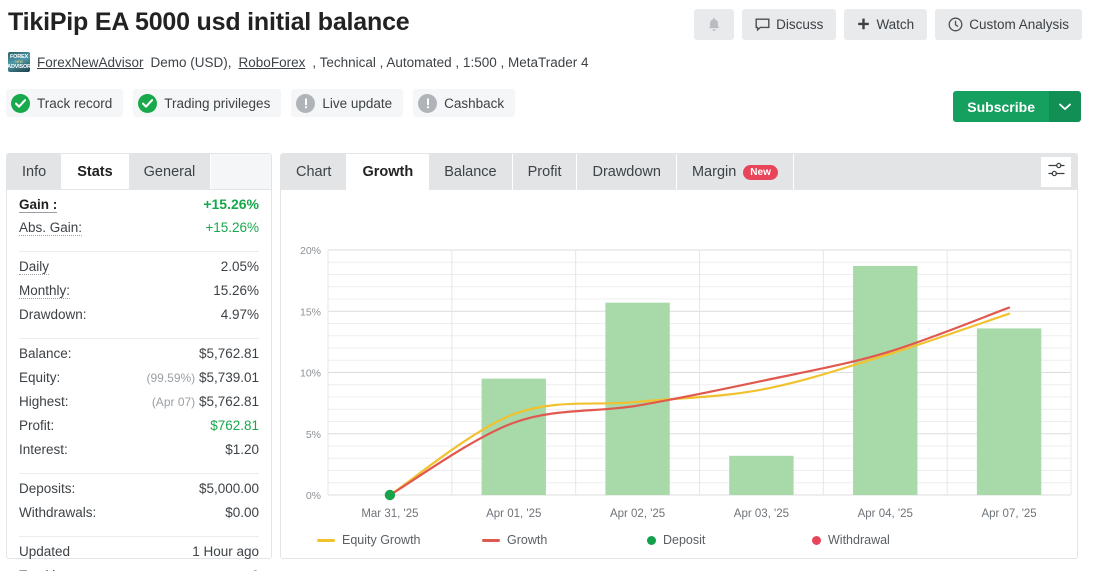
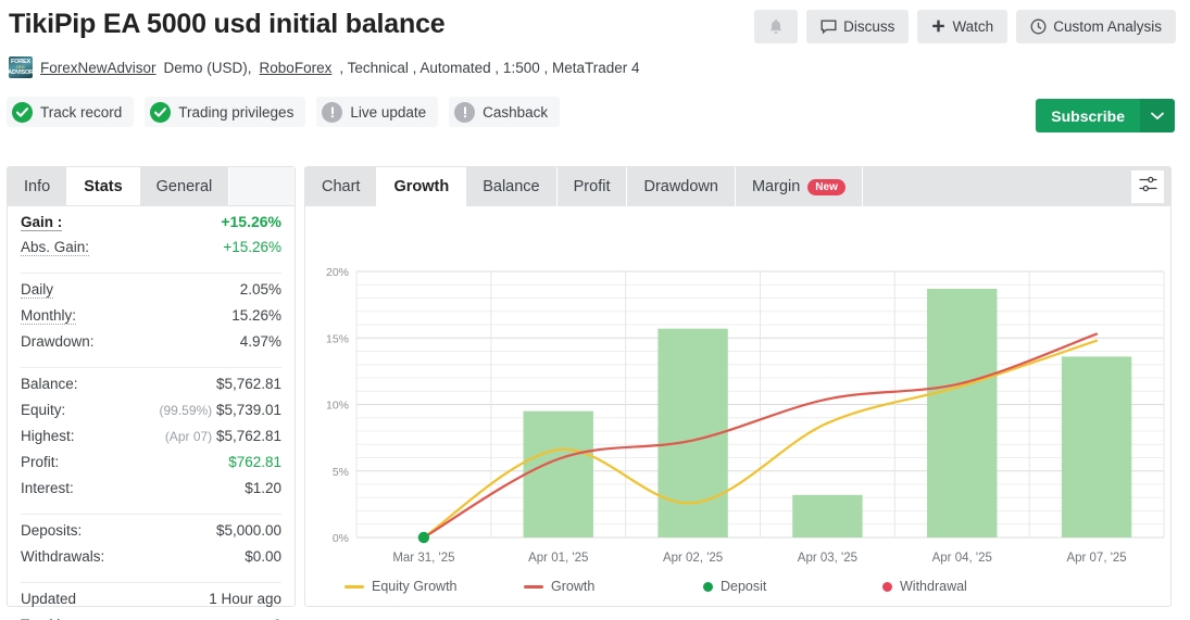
Equity Growth/Apr 02, '25: 7.6% -> 2.6%
Growth/Apr 03, '25: 9.3% -> 10.4%
